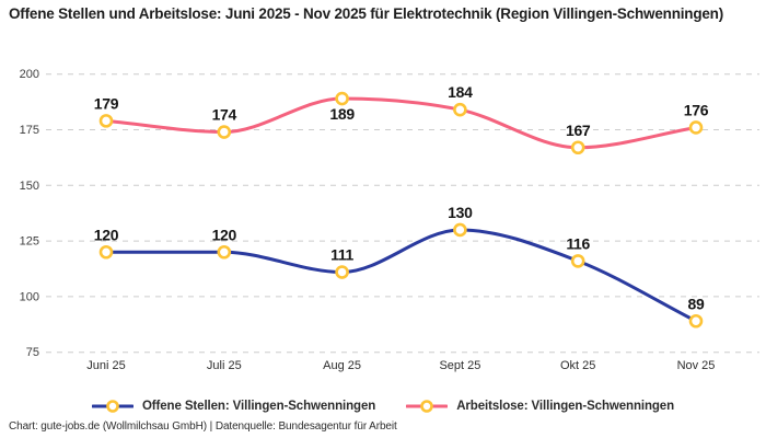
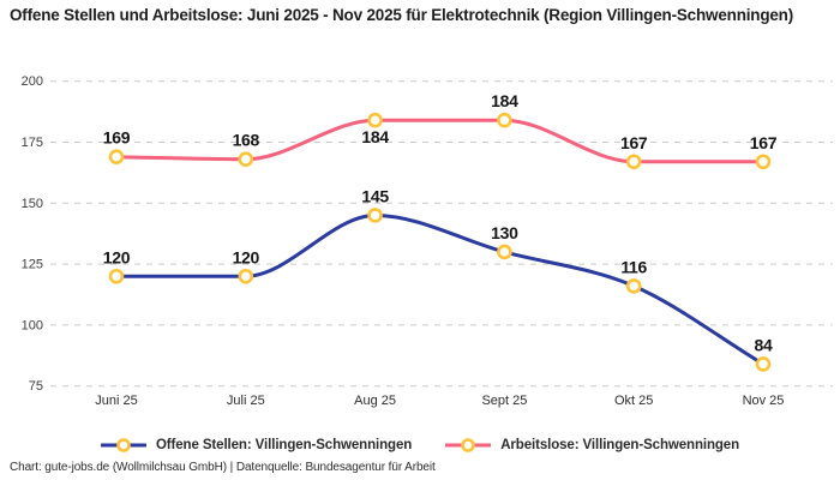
Arbeitslose: Villingen-Schwenningen/Juni 25: 179 -> 169
Arbeitslose: Villingen-Schwenningen/Juli 25: 174 -> 168
Offene Stellen: Villingen-Schwenningen/Aug 25: 111 -> 145
Arbeitslose: Villingen-Schwenningen/Aug 25: 189 -> 184
Offene Stellen: Villingen-Schwenningen/Nov 25: 89 -> 84
Arbeitslose: Villingen-Schwenningen/Nov 25: 176 -> 167
